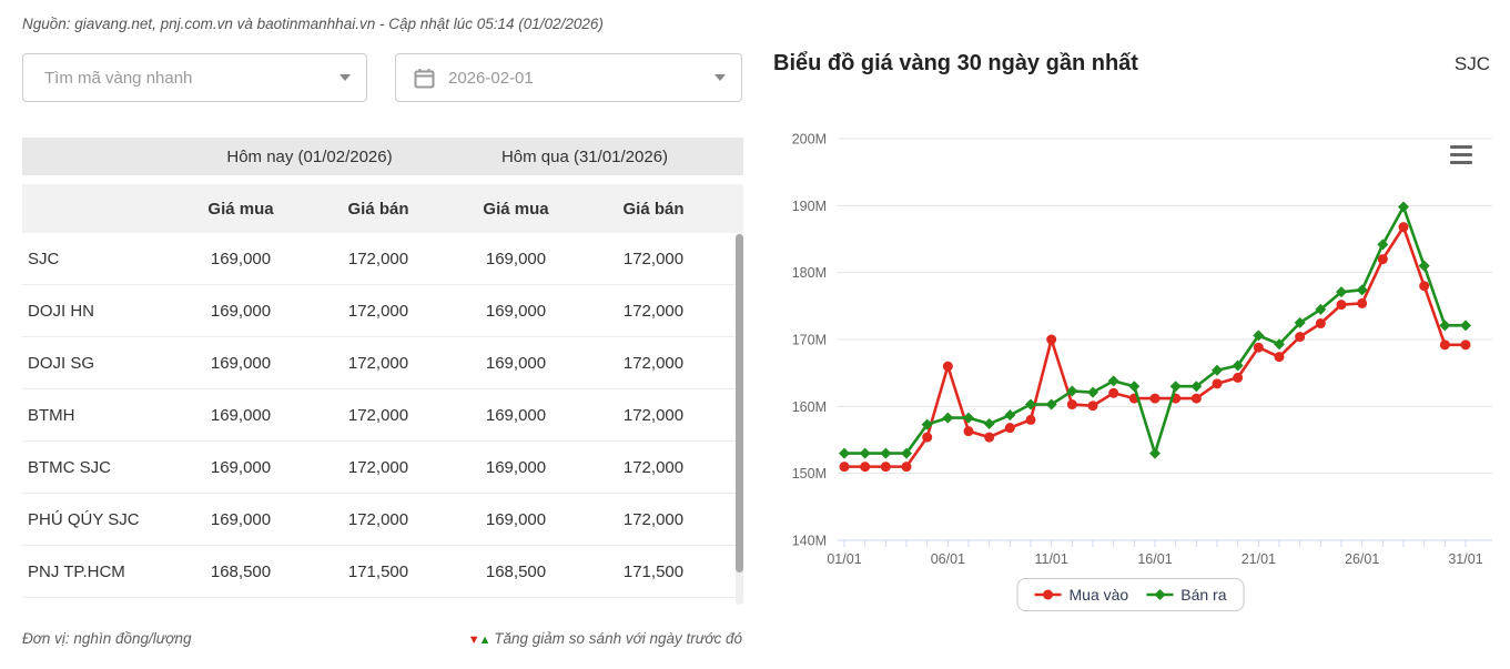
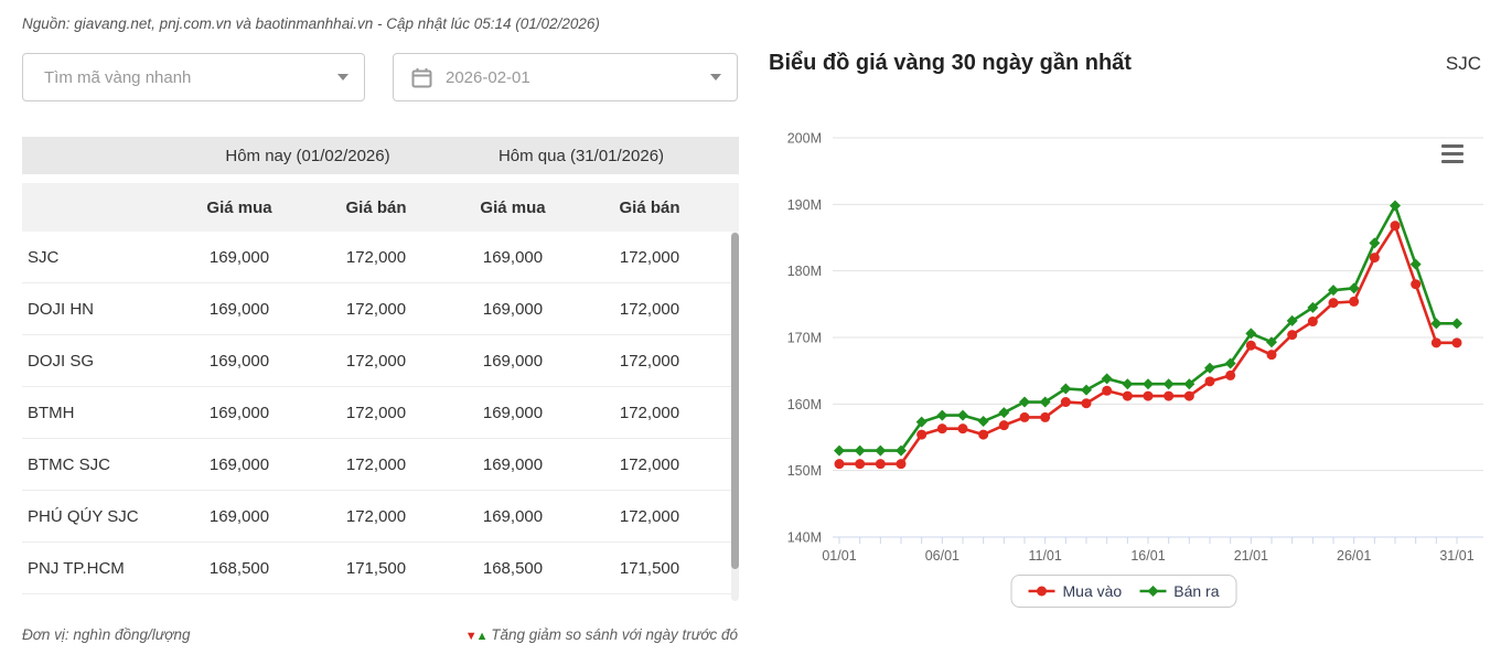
Mua vào/06/01: 166M -> 156M
Mua vào/11/01: 170M -> 158M
Bán ra/16/01: 153M -> 163M
